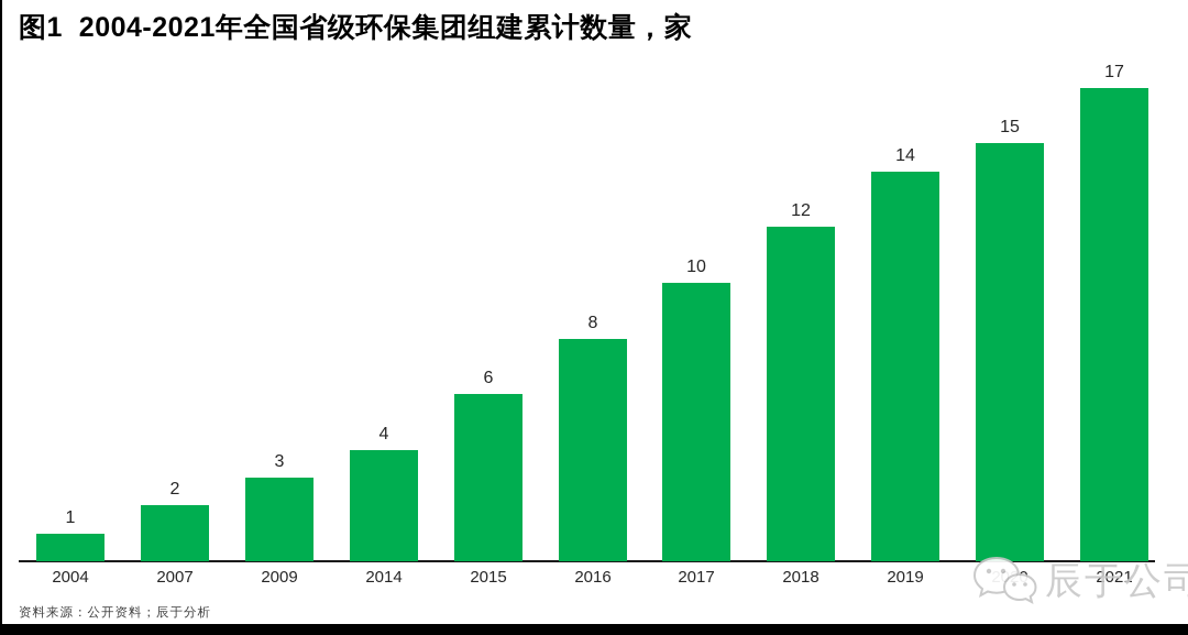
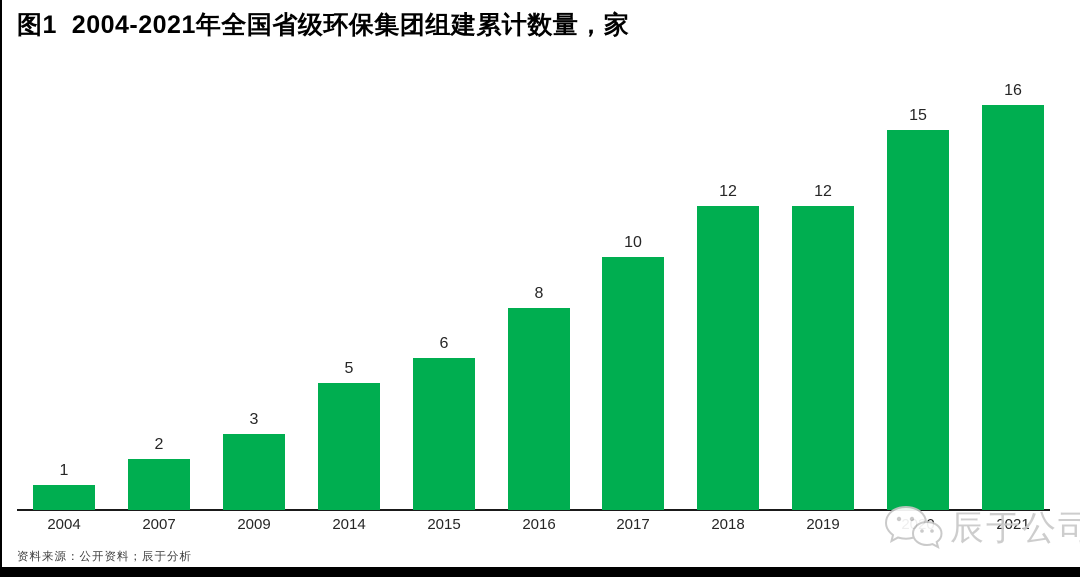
2014: 4 -> 5
2019: 14 -> 12
2021: 17 -> 16
